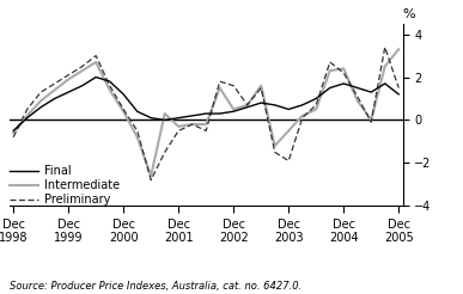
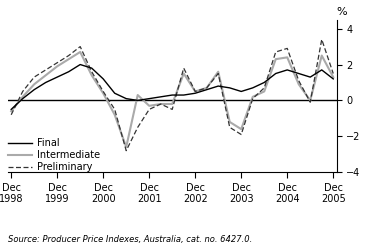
Preliminary/Dec 2002: 1.6 -> 0.5
Intermediate/Dec 2003: -0.5 -> -1.6
Preliminary/Dec 2004: 2.2 -> 2.9
Intermediate/Dec 2005: 3.3 -> 1.3
